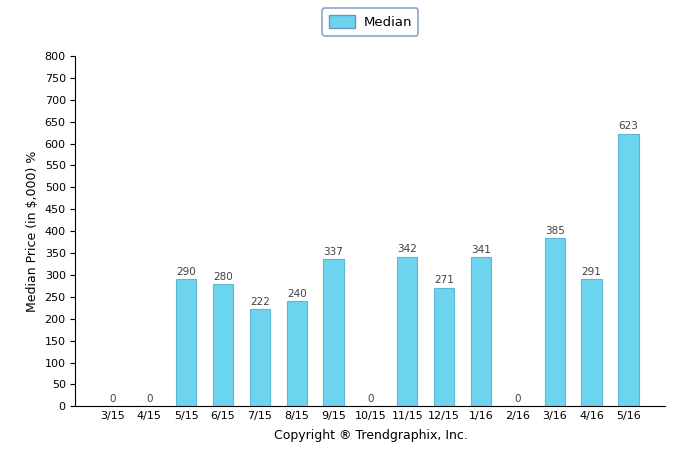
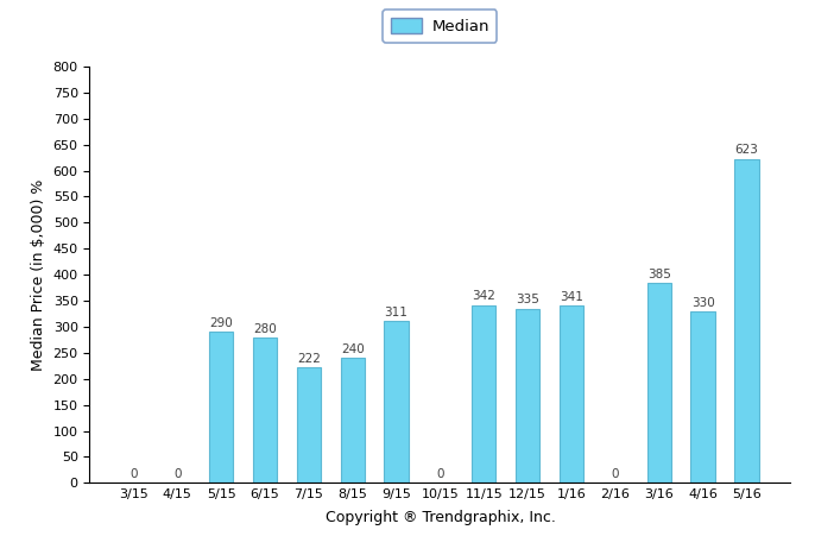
9/15: 337 -> 311
12/15: 271 -> 335
4/16: 291 -> 330
